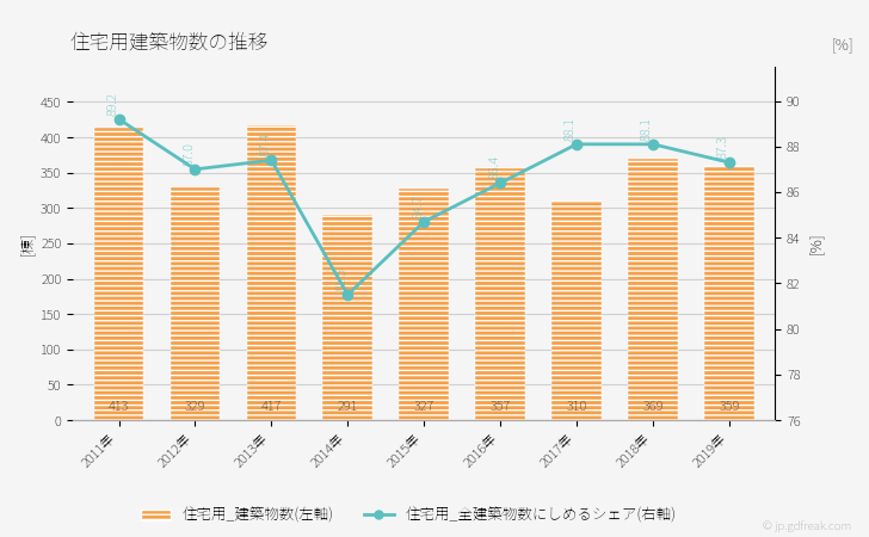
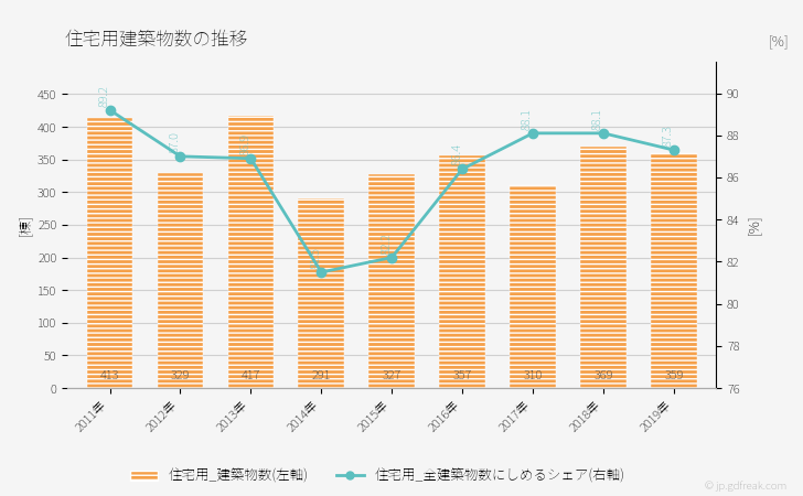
住宅用_全建築物数にしめるシェア(右軸)/2013年: 87.4 -> 86.9
住宅用_全建築物数にしめるシェア(右軸)/2015年: 84.7 -> 82.2
